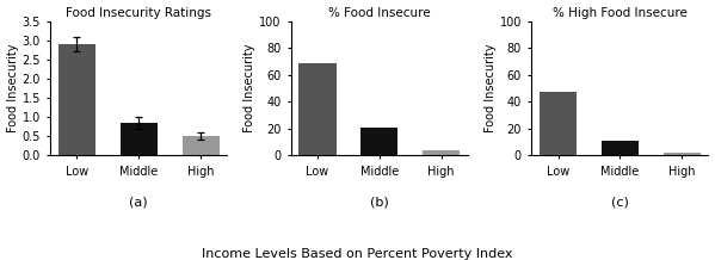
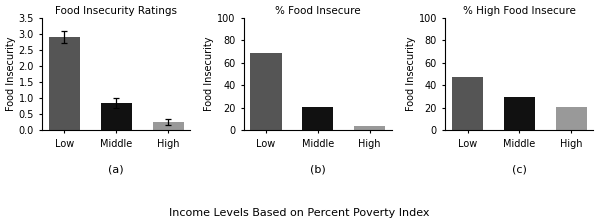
Food Insecurity Ratings/High: 0.50 -> 0.25
% High Food Insecure/Middle: 11 -> 30
% High Food Insecure/High: 2 -> 21
